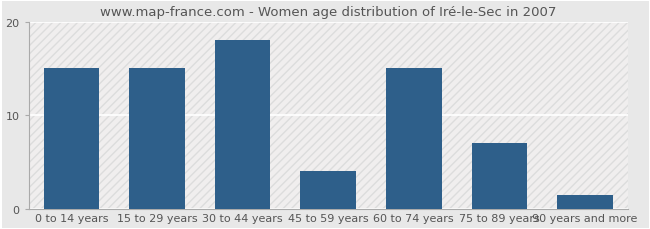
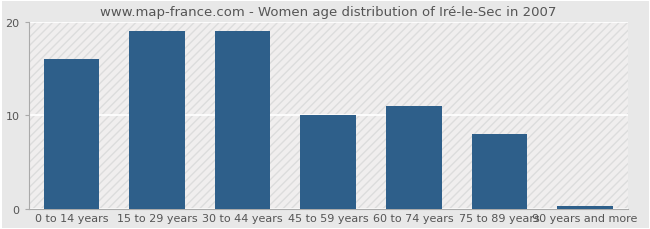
0 to 14 years: 15.0 -> 16.0
15 to 29 years: 15.0 -> 19.0
30 to 44 years: 18.0 -> 19.0
45 to 59 years: 4.0 -> 10.0
60 to 74 years: 15.0 -> 11.0
75 to 89 years: 7.0 -> 8.0
90 years and more: 1.4 -> 0.3
